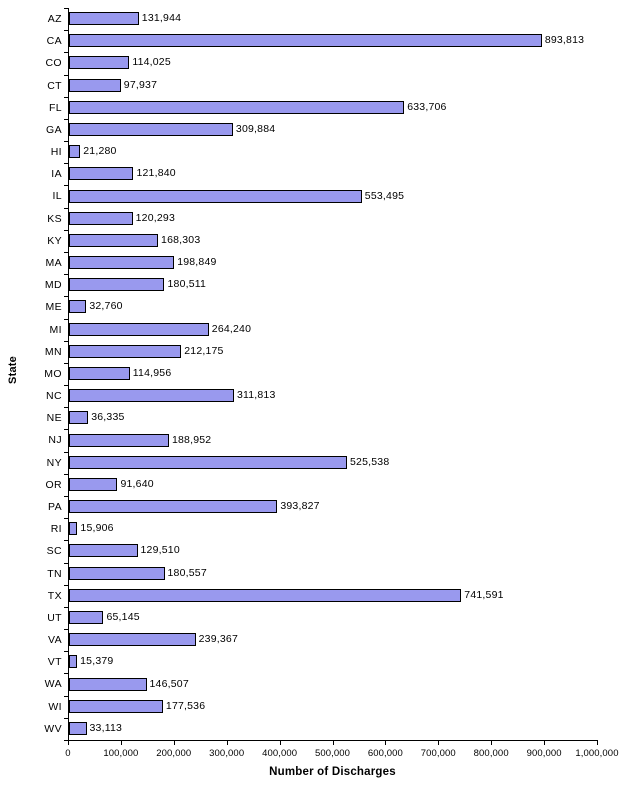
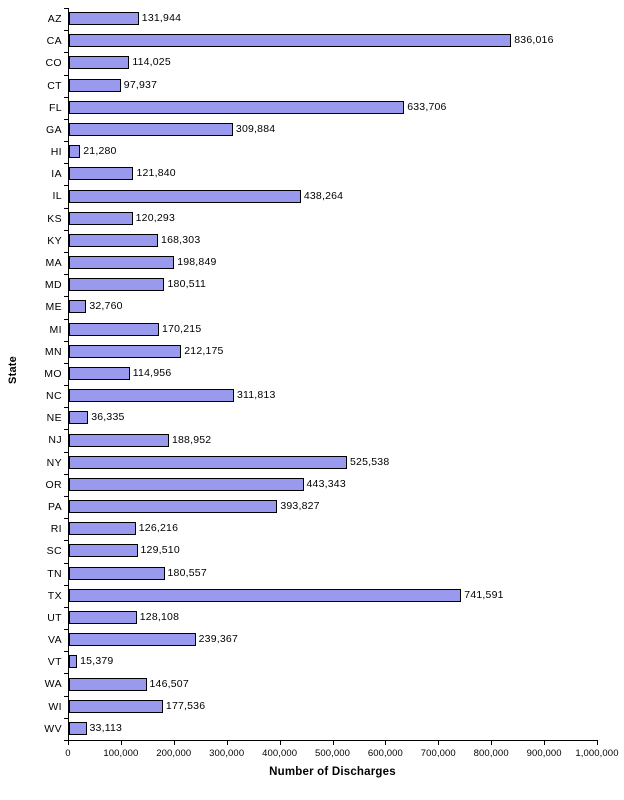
CA: 893,813 -> 836,016
IL: 553,495 -> 438,264
MI: 264,240 -> 170,215
OR: 91,640 -> 443,343
RI: 15,906 -> 126,216
UT: 65,145 -> 128,108
